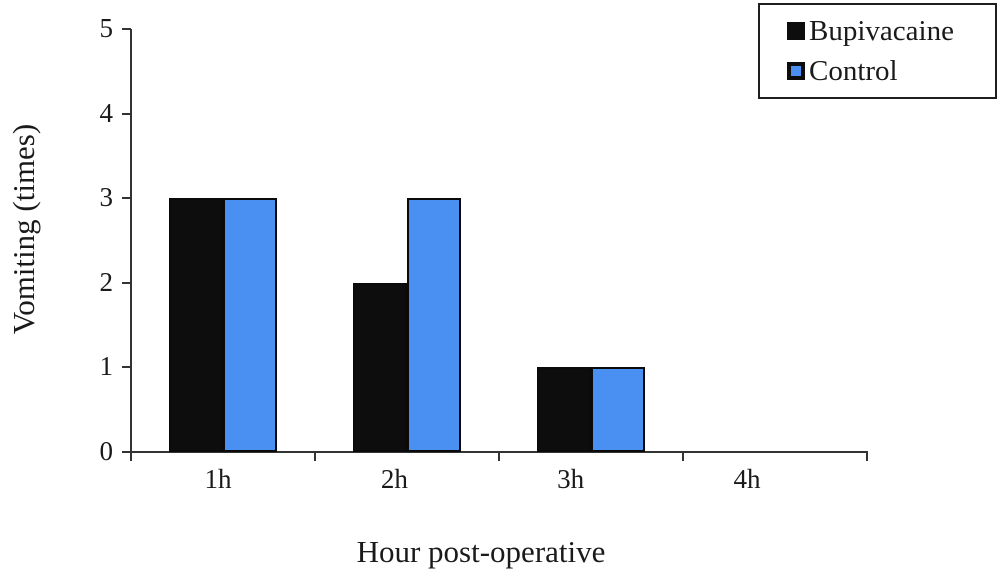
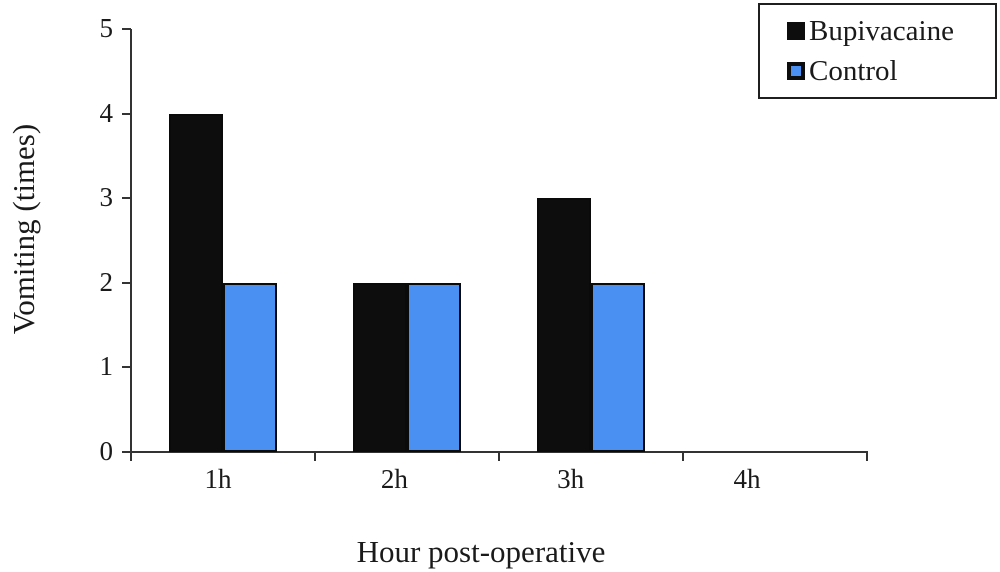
Bupivacaine/1h: 3 -> 4
Control/1h: 3 -> 2
Control/2h: 3 -> 2
Bupivacaine/3h: 1 -> 3
Control/3h: 1 -> 2
